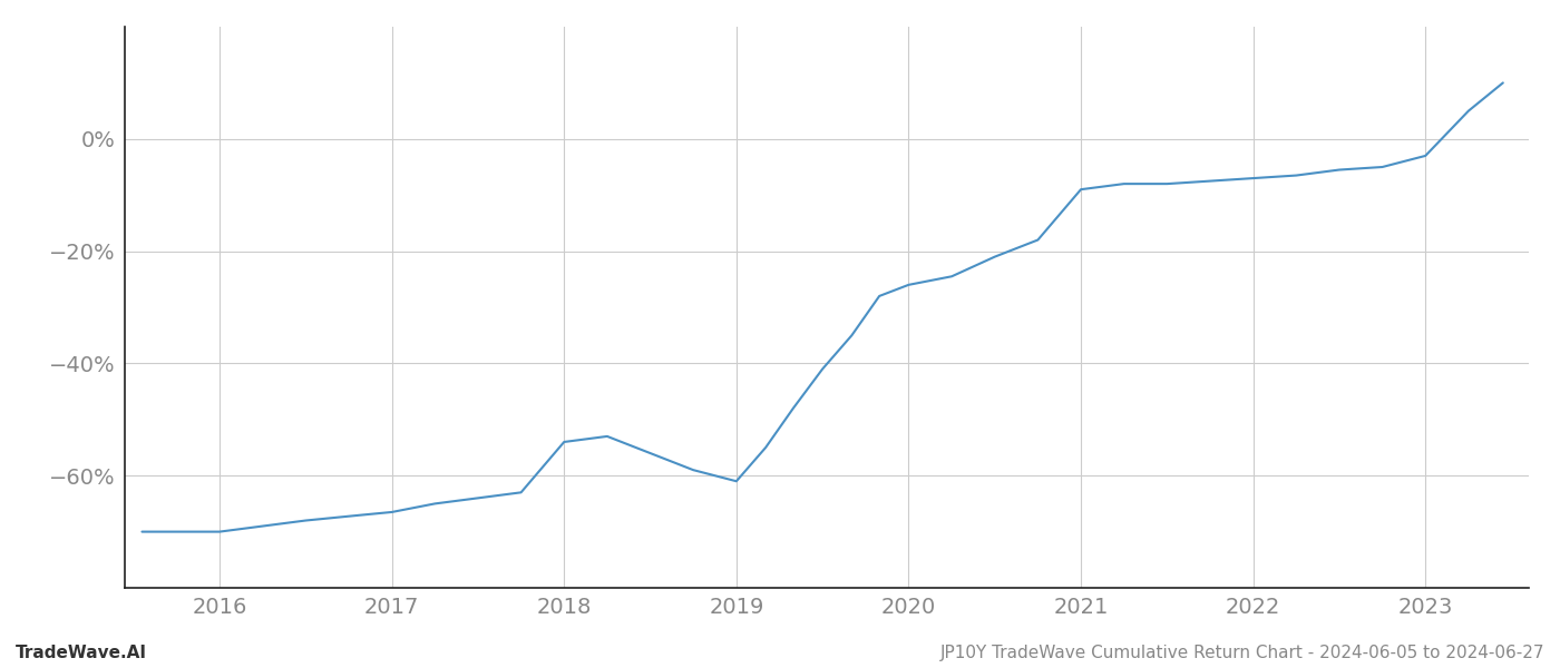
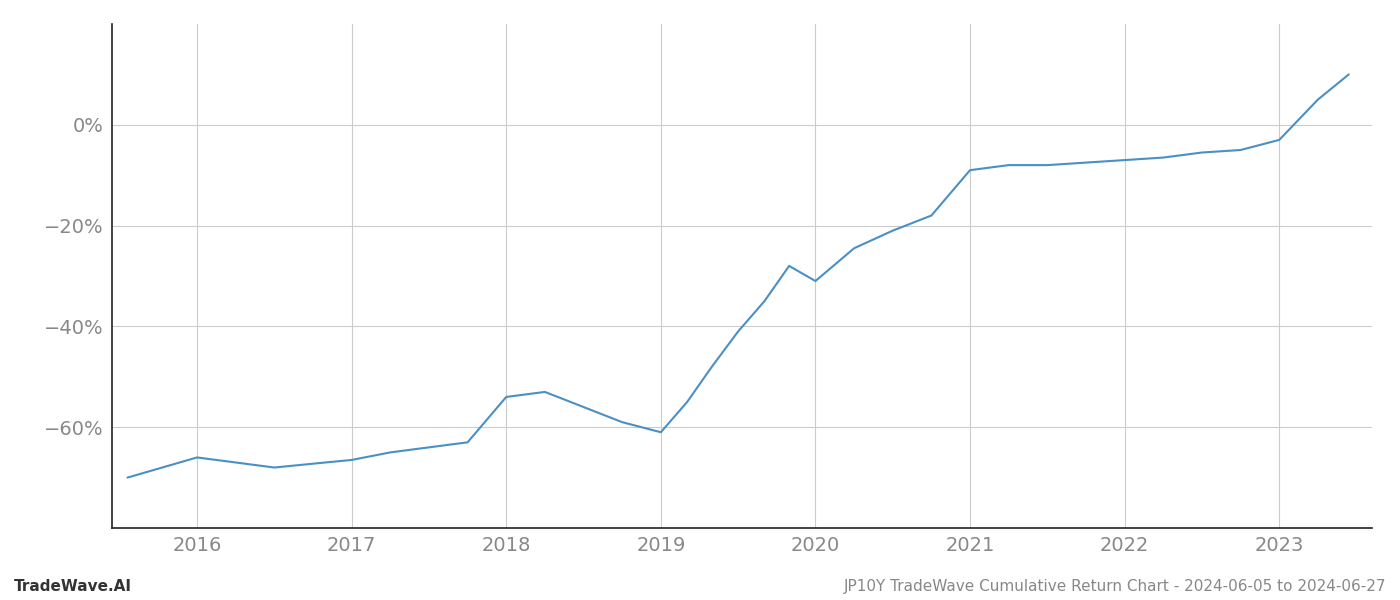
2016: -70.0% -> -66.0%
2020: -26.0% -> -31.0%
